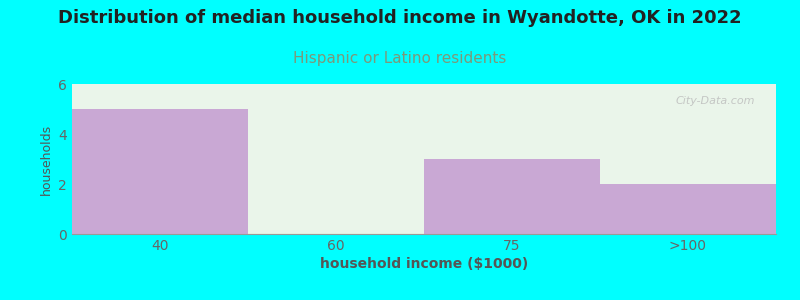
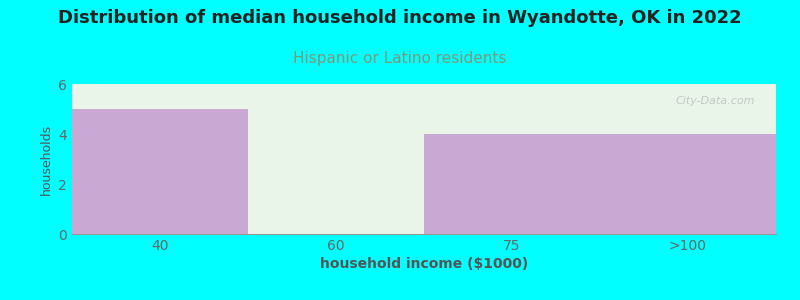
75: 3.00 -> 4.00
>100: 2.00 -> 4.00
